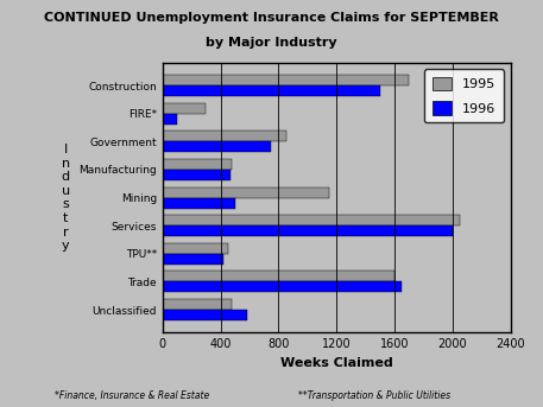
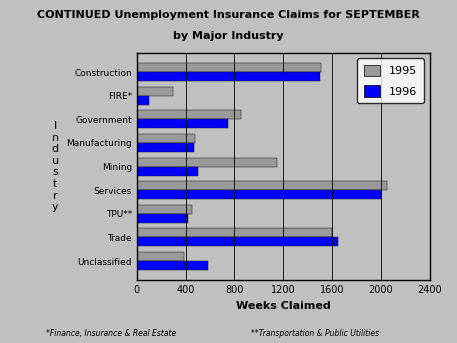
1995/Construction: 1700 -> 1510
1995/Unclassified: 480 -> 390
